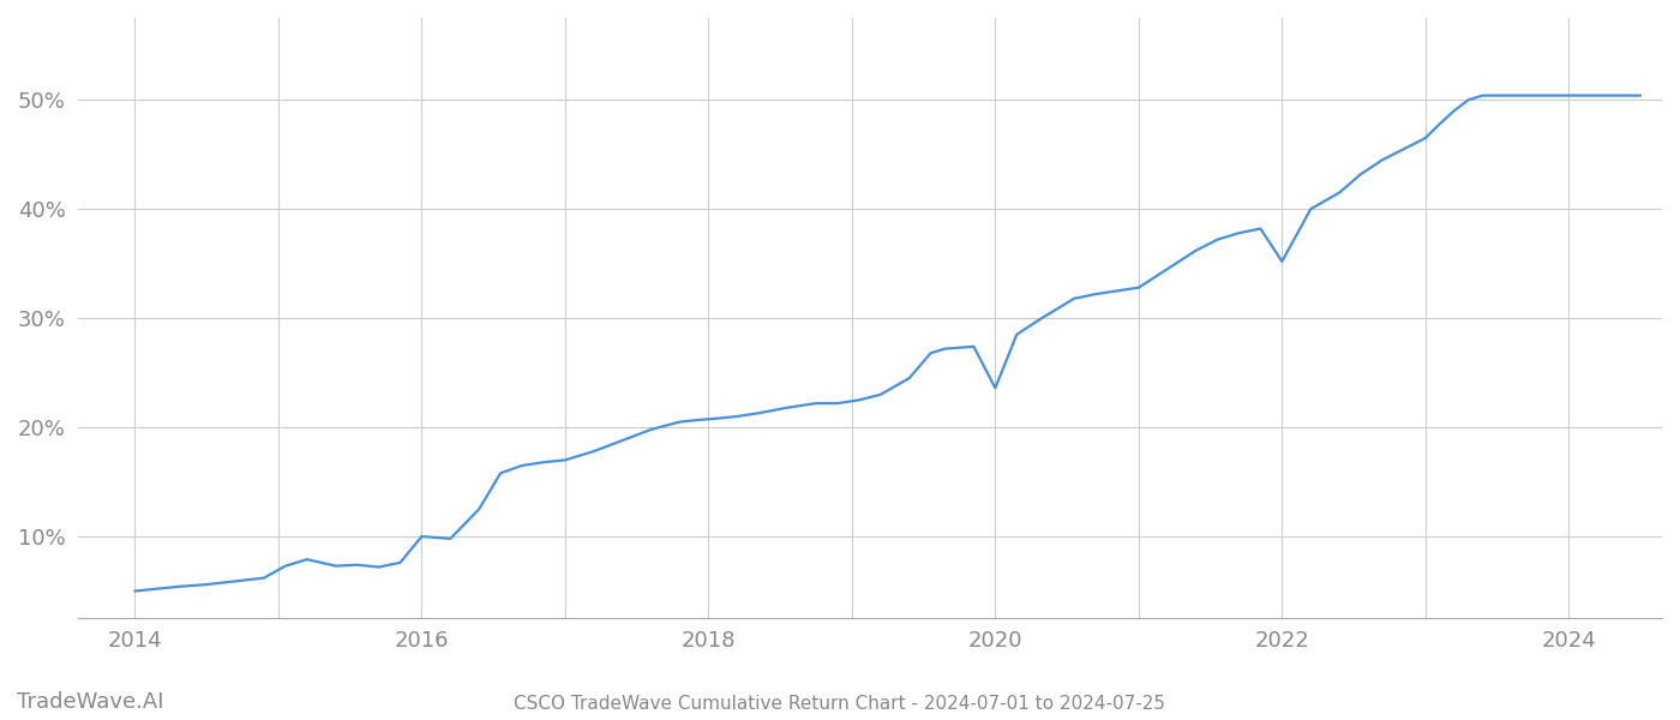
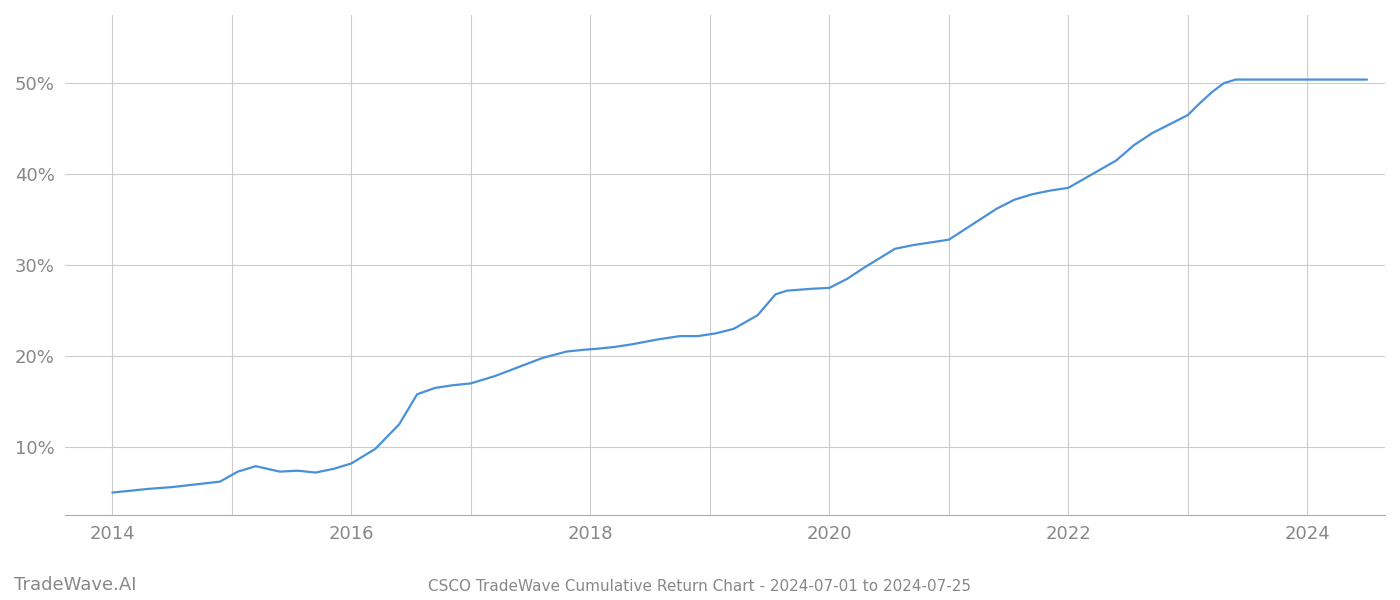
2016: 10.0% -> 8.2%
2020: 23.6% -> 27.5%
2022: 35.2% -> 38.5%
